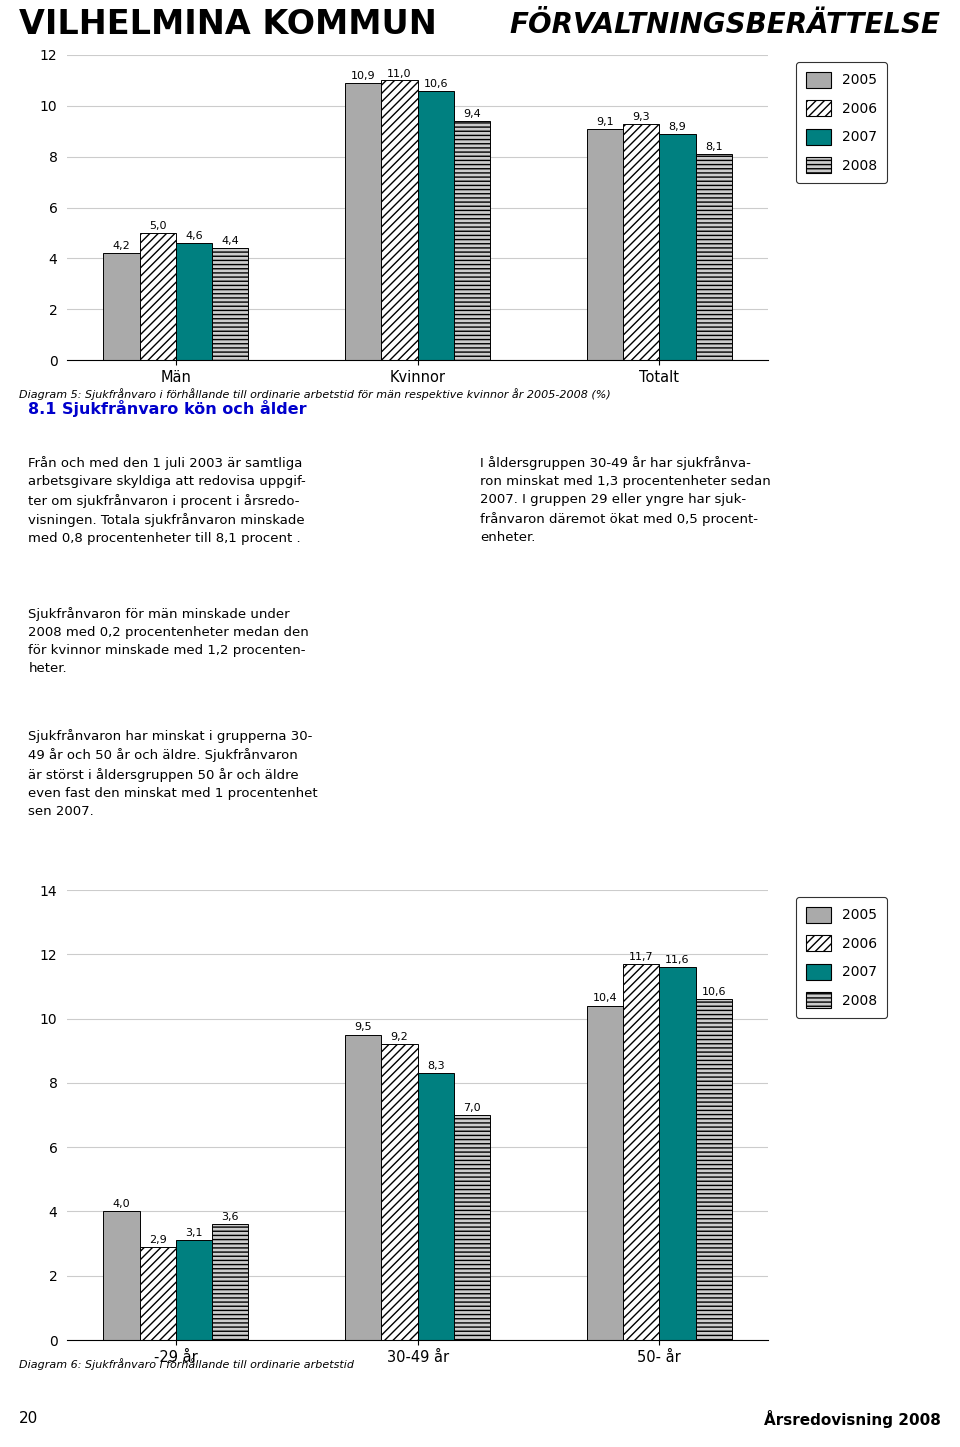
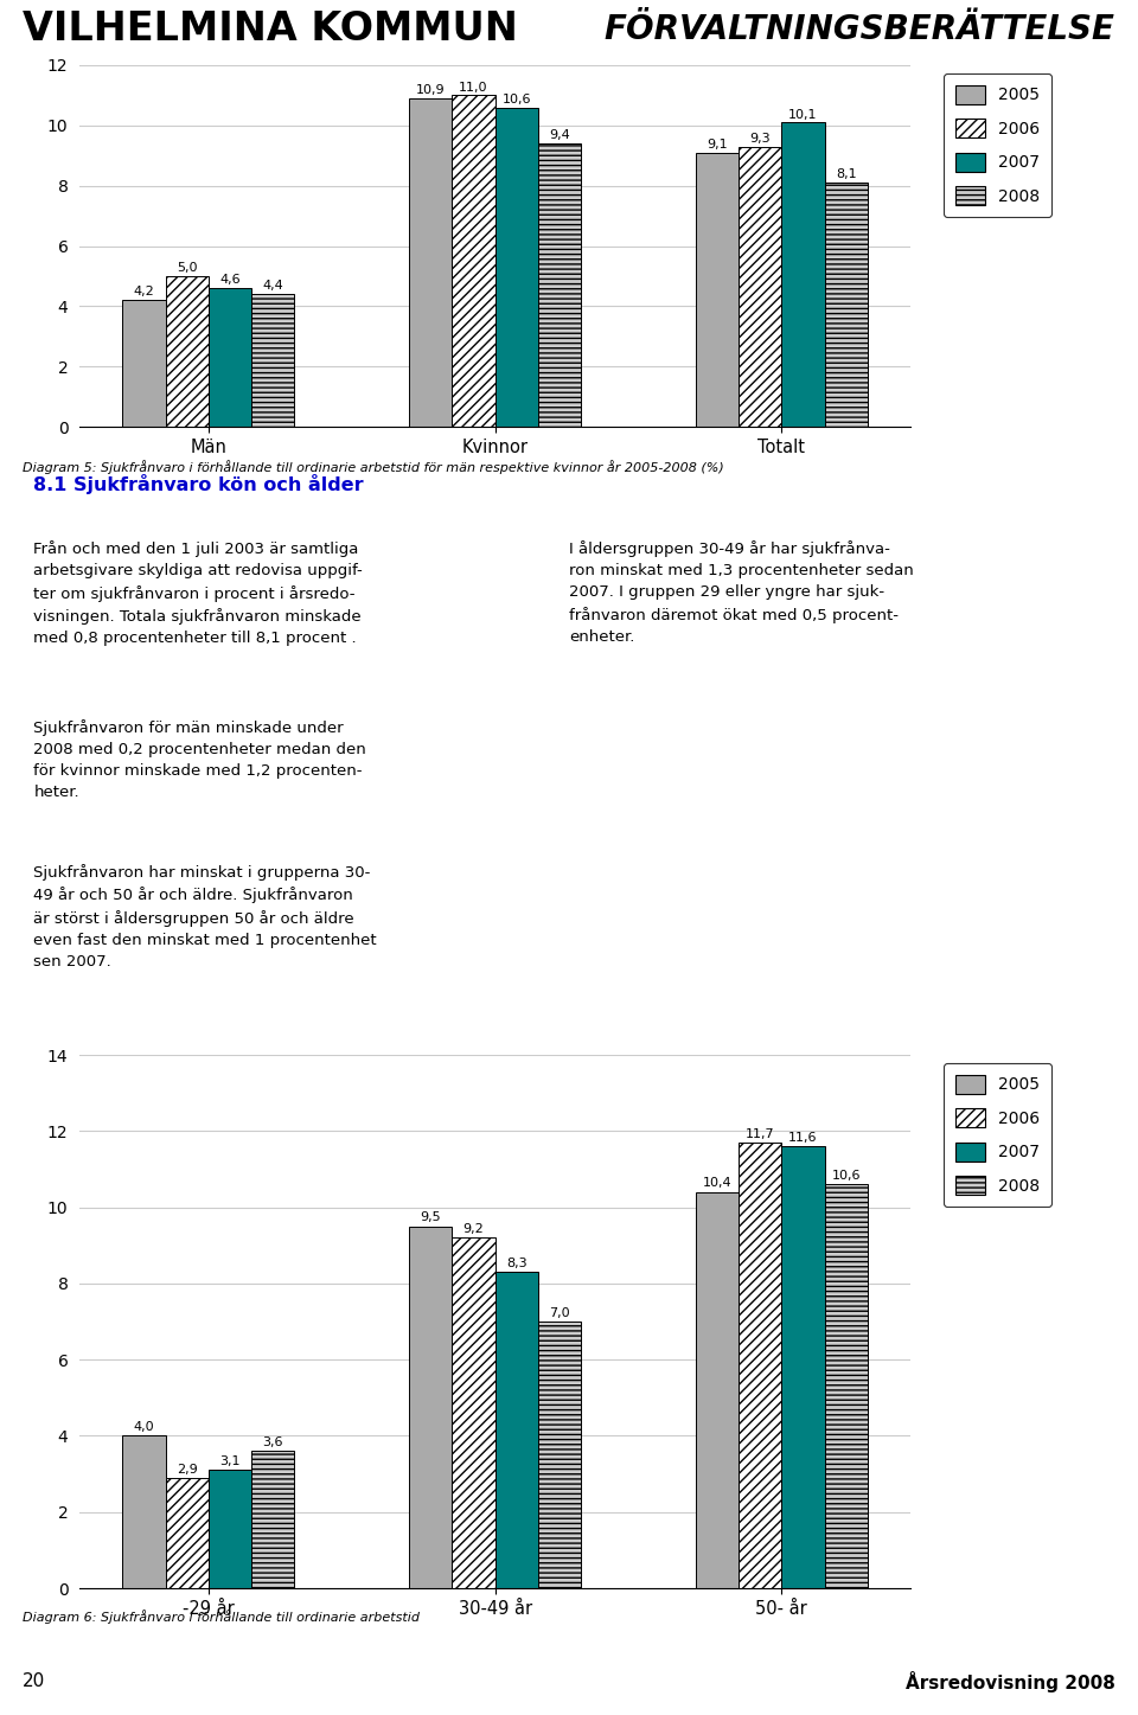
2007/Totalt: 8,9 -> 10,1
